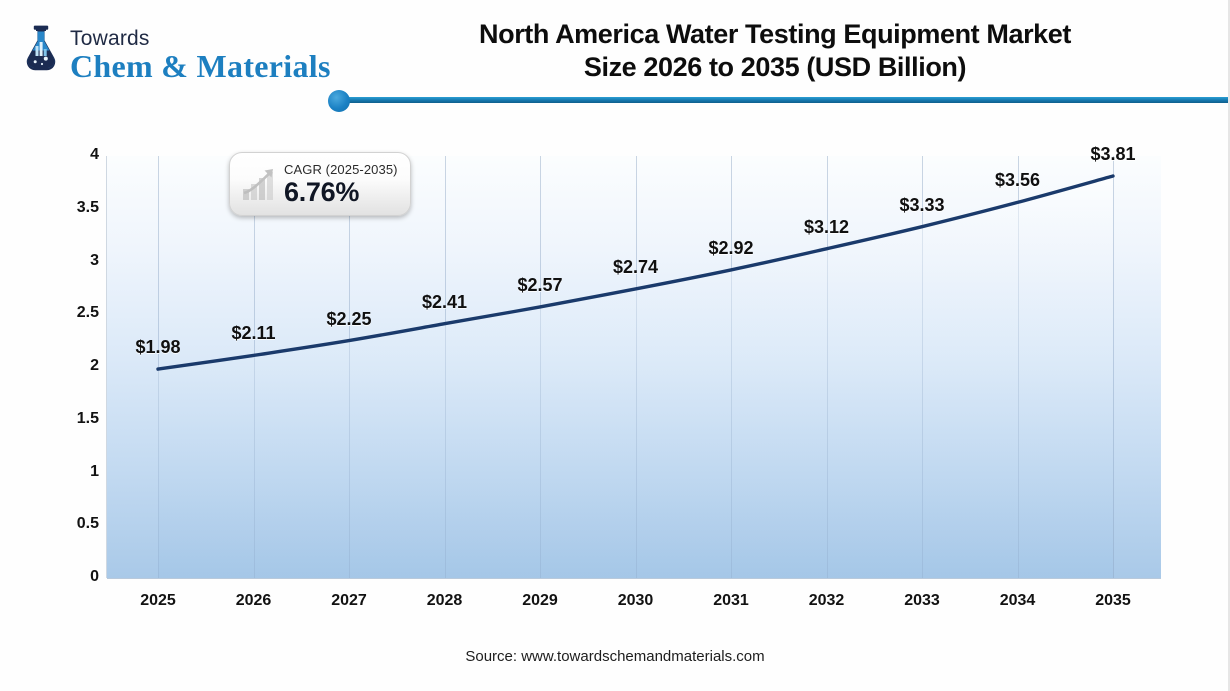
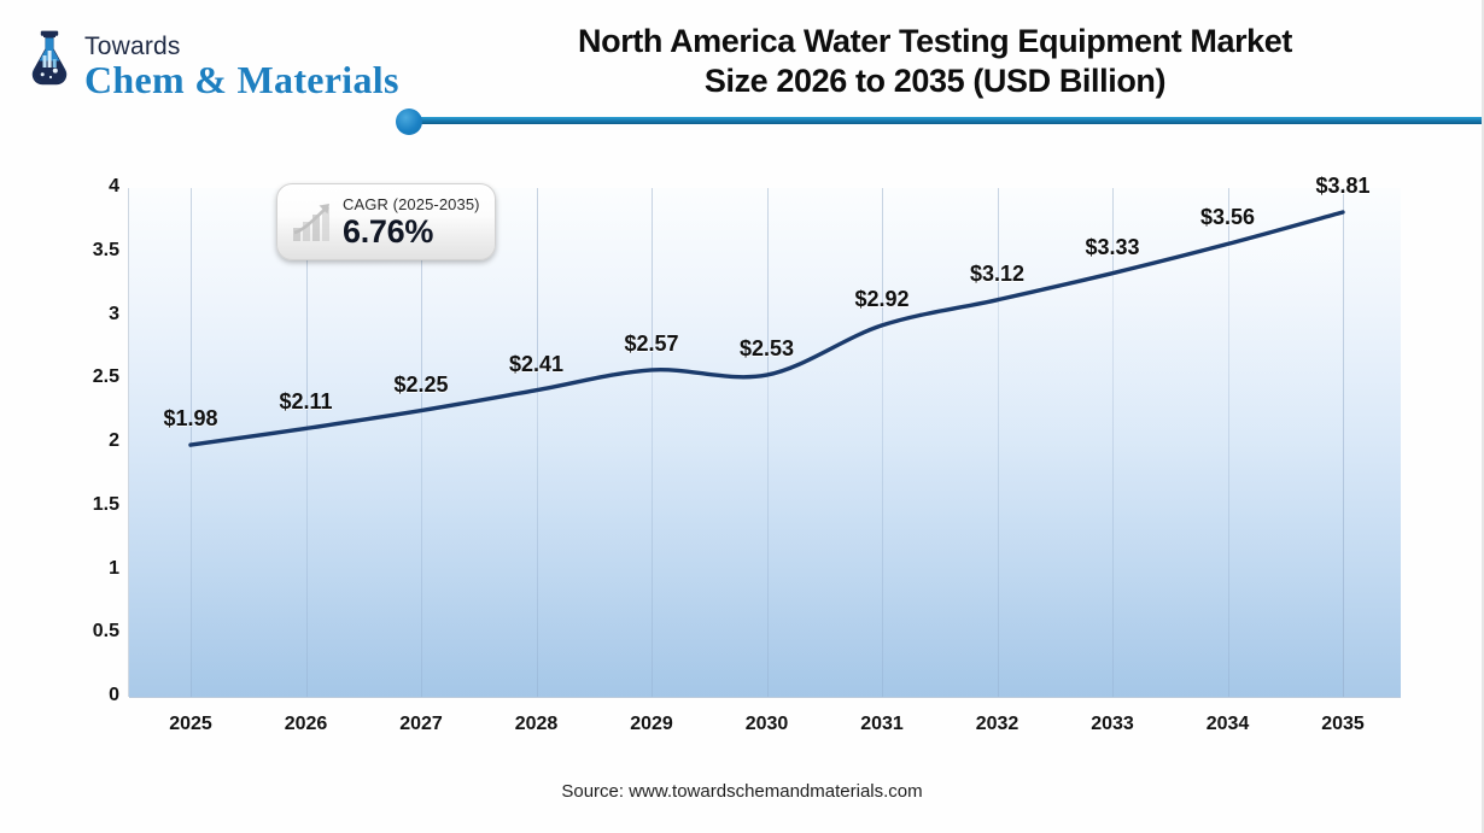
2030: $2.74 -> $2.53
